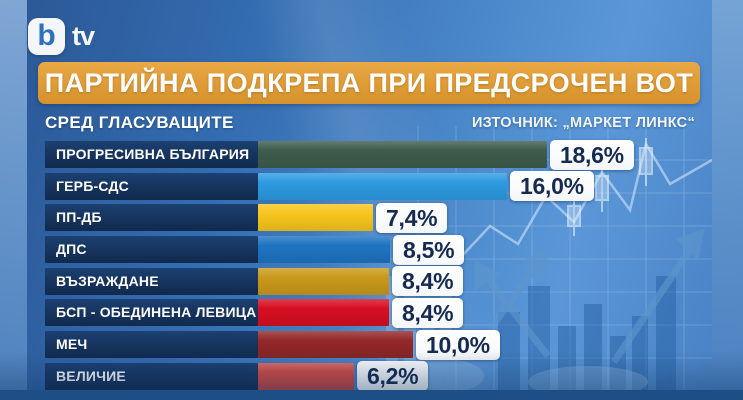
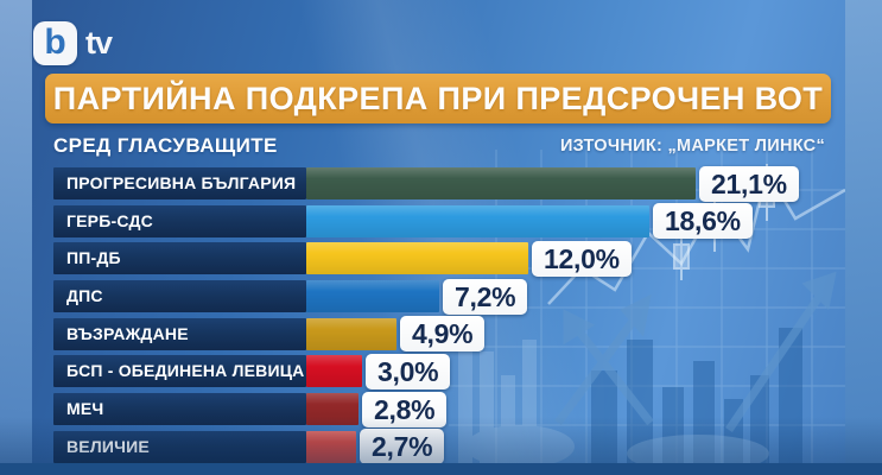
ПРОГРЕСИВНА БЪЛГАРИЯ: 18,6% -> 21,1%
ГЕРБ-СДС: 16,0% -> 18,6%
ПП-ДБ: 7,4% -> 12,0%
ДПС: 8,5% -> 7,2%
ВЪЗРАЖДАНЕ: 8,4% -> 4,9%
БСП - ОБЕДИНЕНА ЛЕВИЦА: 8,4% -> 3,0%
МЕЧ: 10,0% -> 2,8%
ВЕЛИЧИЕ: 6,2% -> 2,7%
